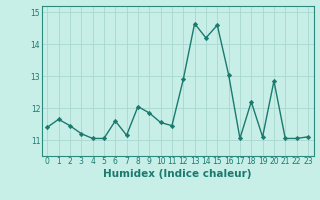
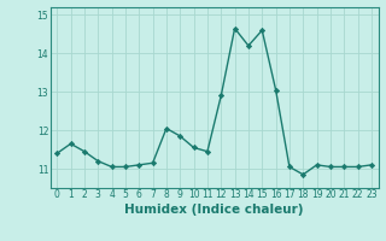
6: 11.60 -> 11.10
18: 12.20 -> 10.85
20: 12.85 -> 11.05
